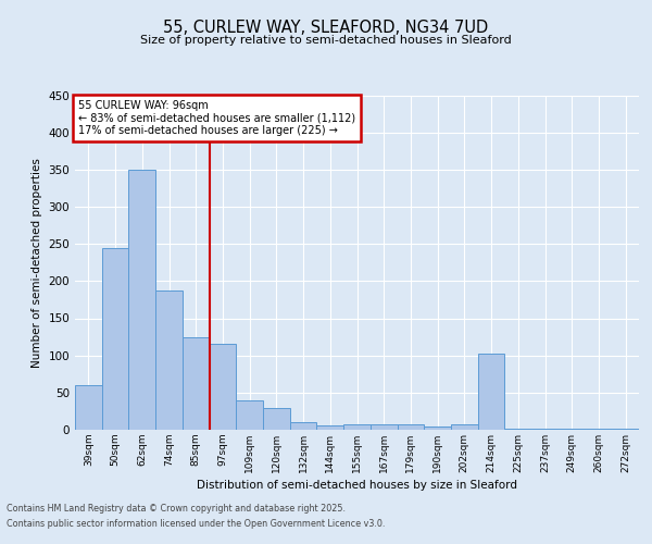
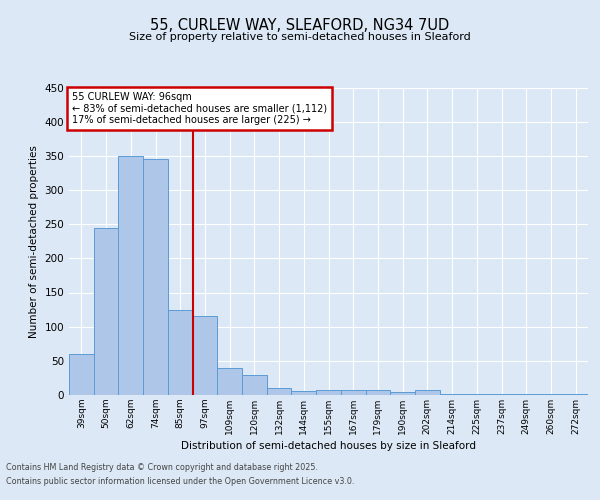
74sqm: 188 -> 345
214sqm: 102 -> 2
